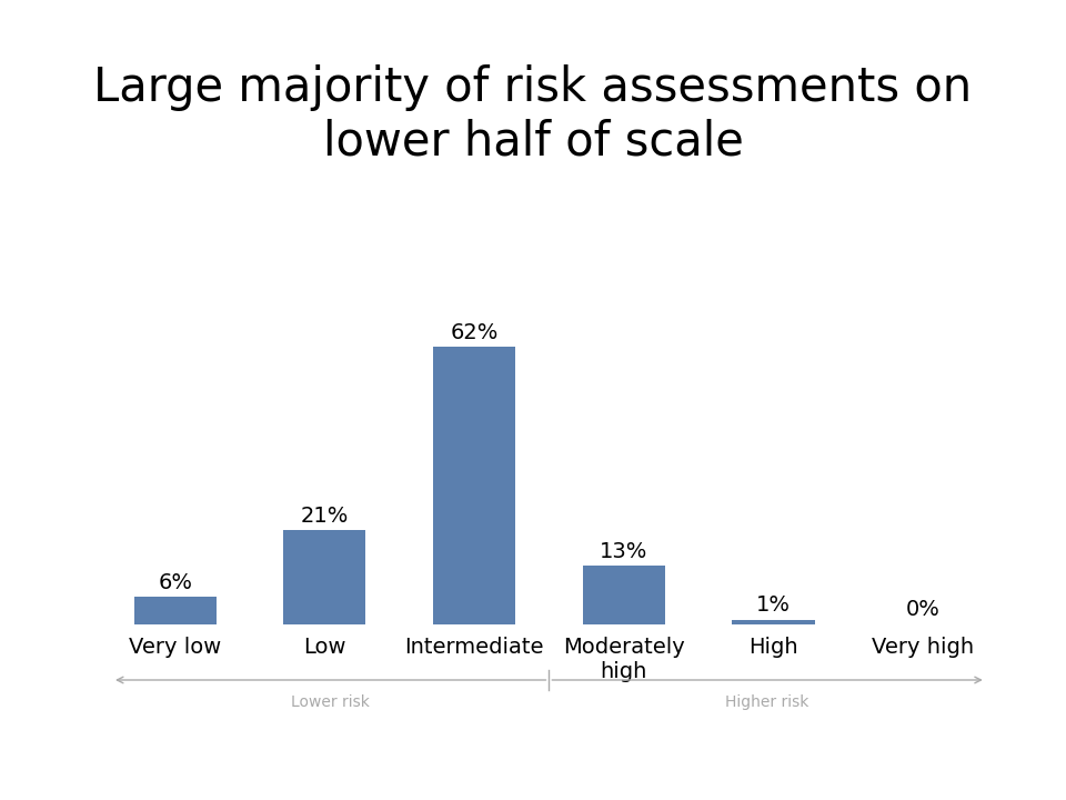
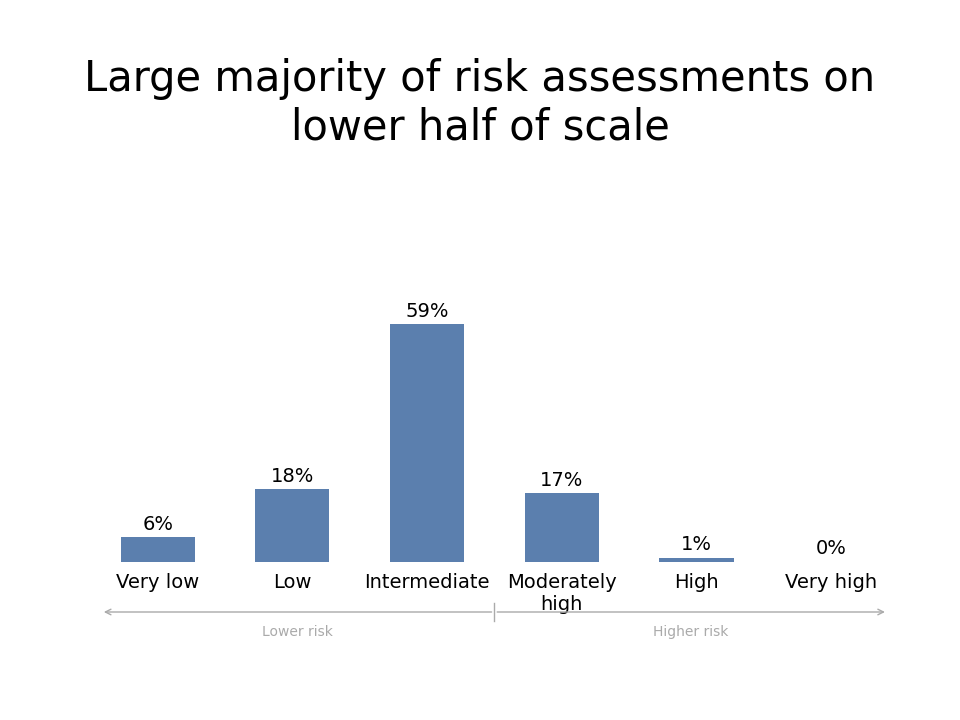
Low: 21% -> 18%
Intermediate: 62% -> 59%
Moderately high: 13% -> 17%
